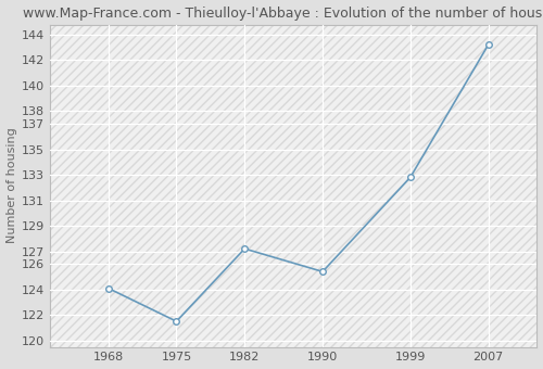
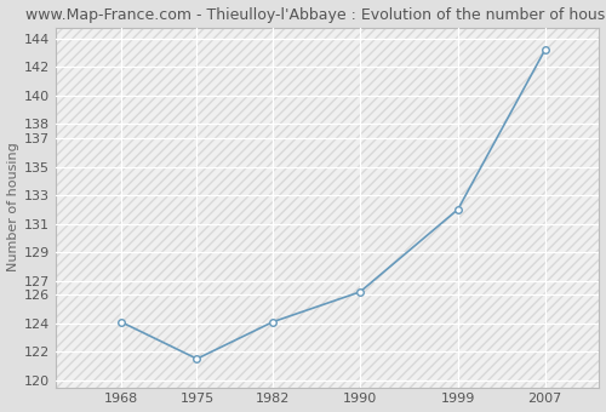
1982: 127.2 -> 124.1
1990: 125.4 -> 126.2
1999: 132.8 -> 132.0
